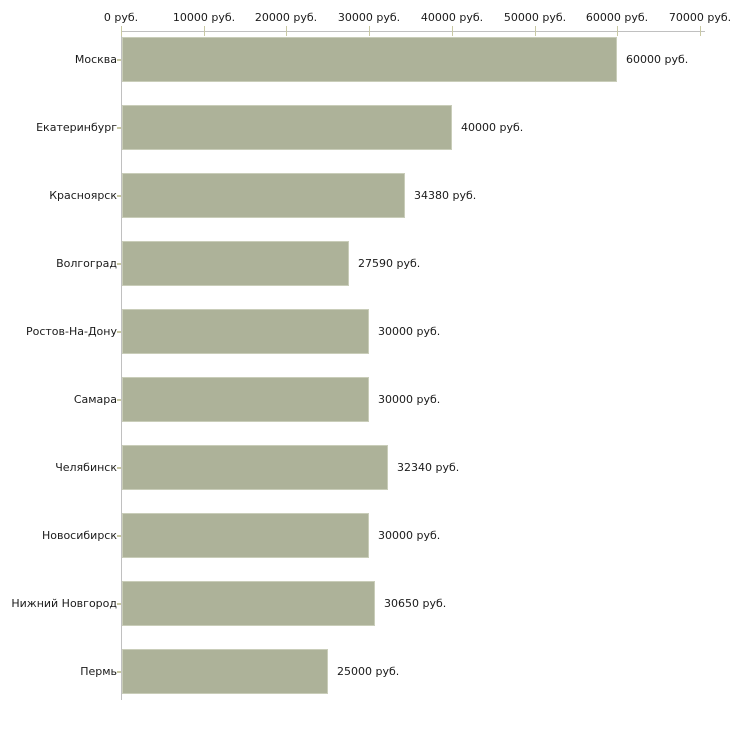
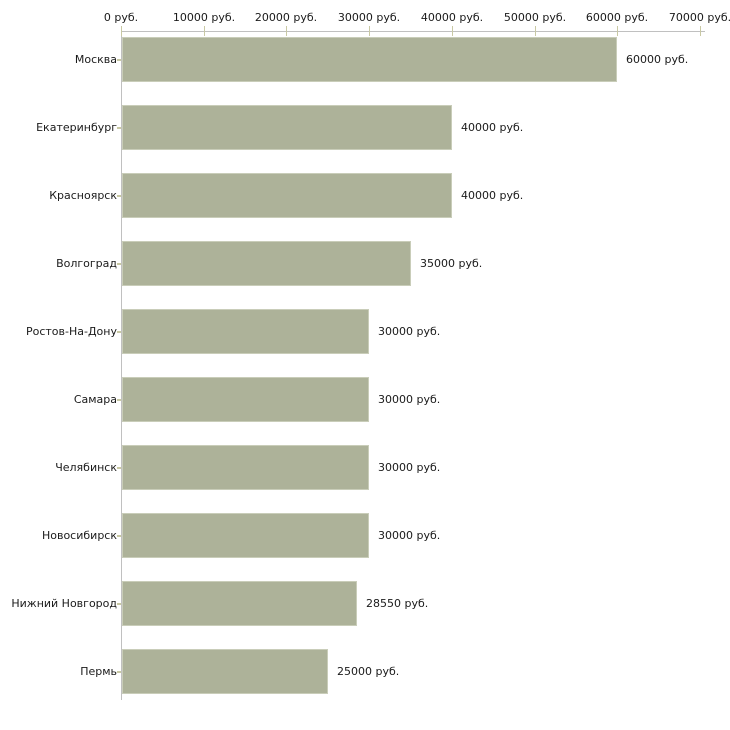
Красноярск: 34380 -> 40000
Волгоград: 27590 -> 35000
Челябинск: 32340 -> 30000
Нижний Новгород: 30650 -> 28550
